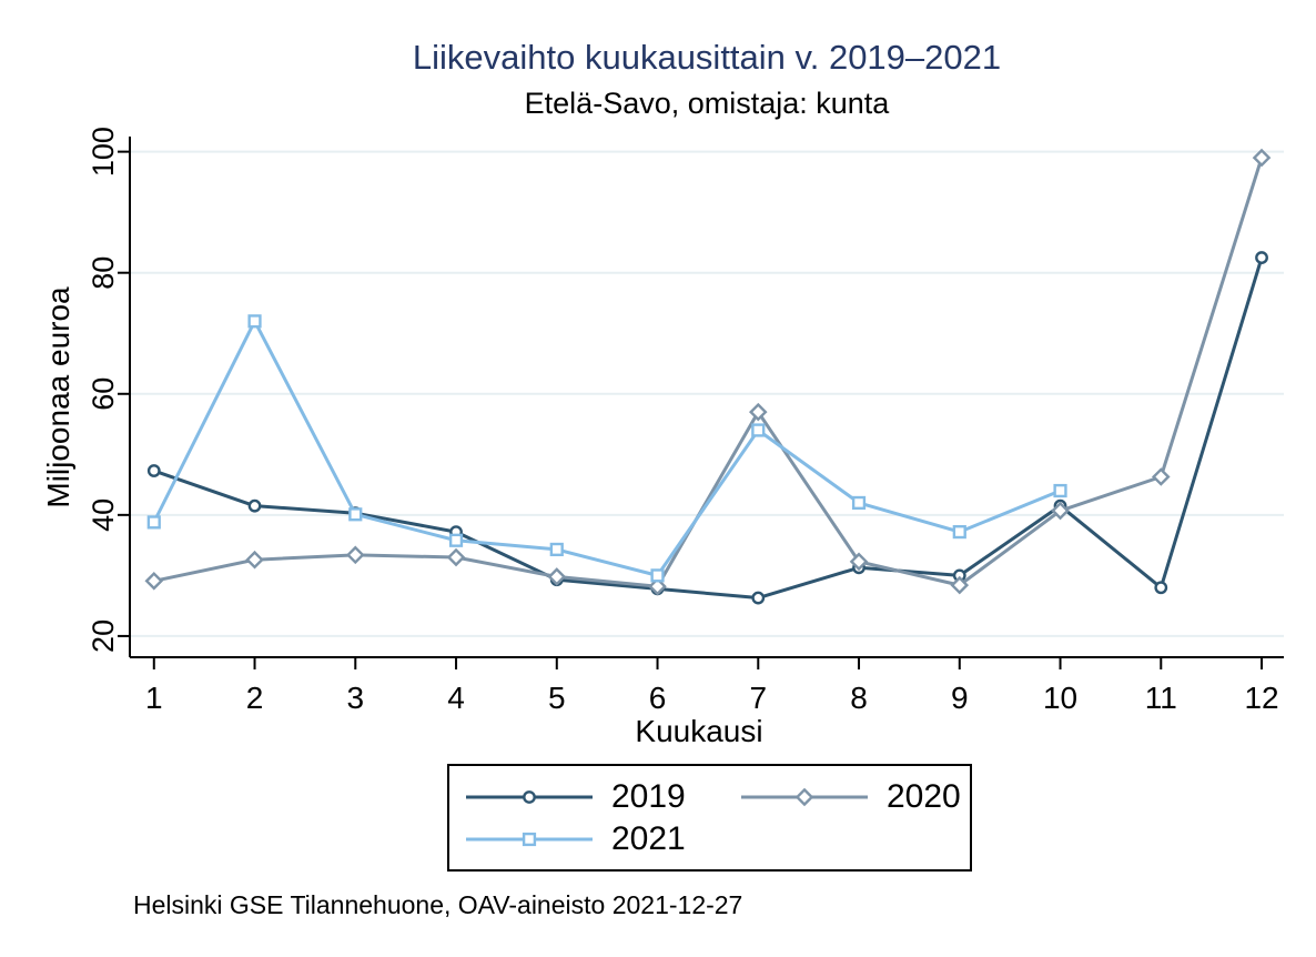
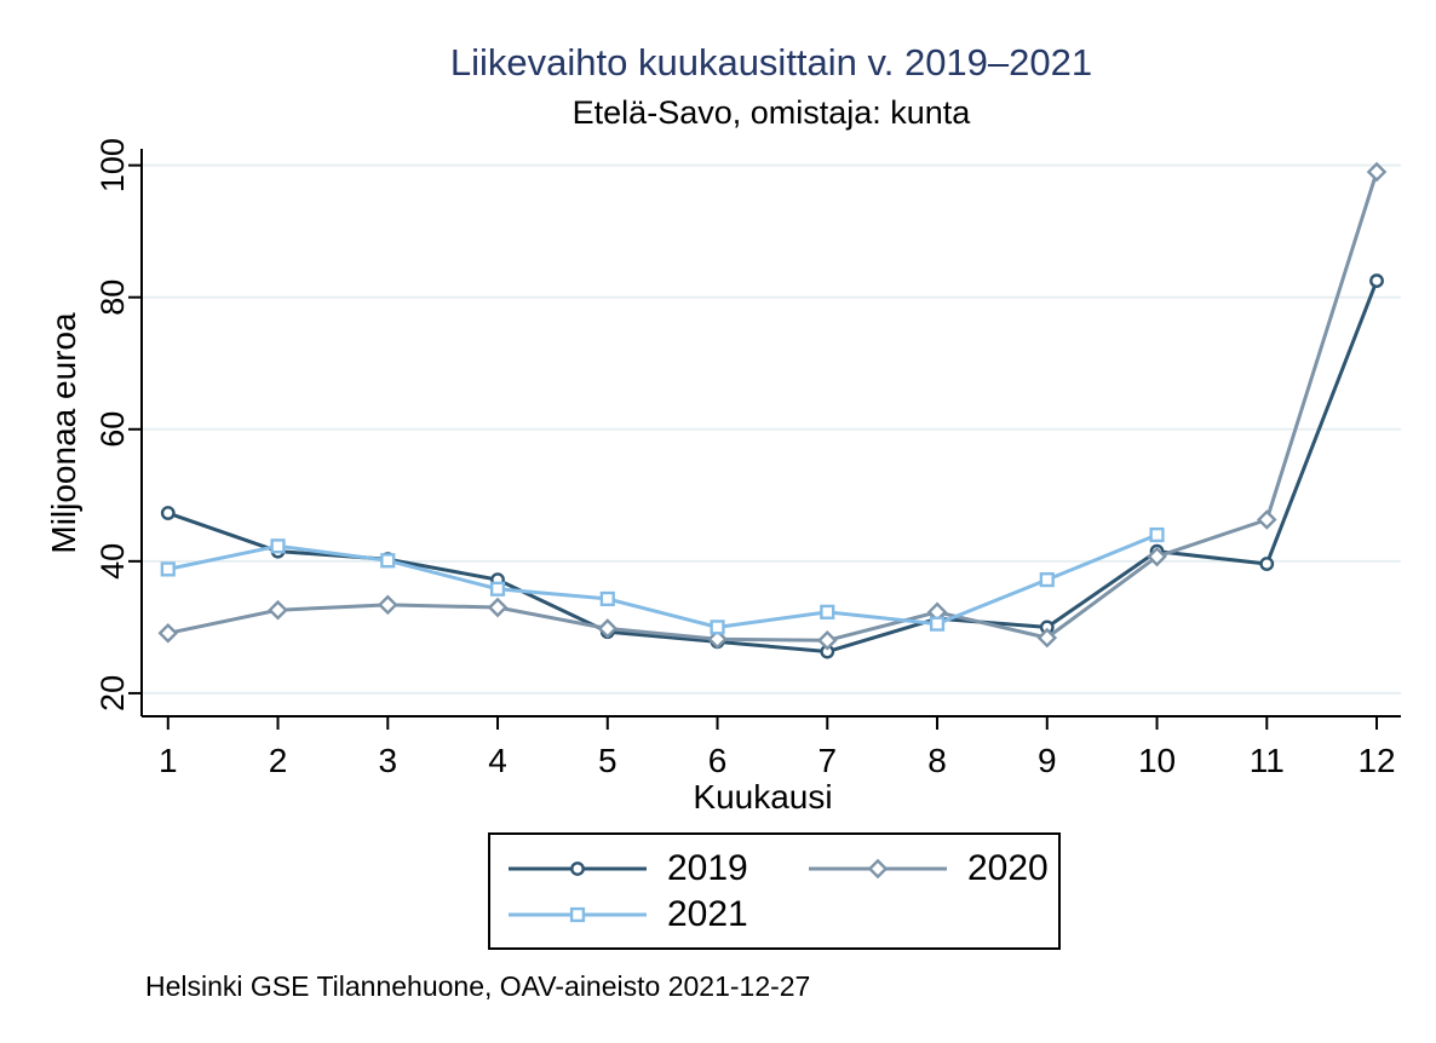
2021/2: 72 -> 42
2020/7: 57 -> 28
2021/7: 54 -> 32
2021/8: 42 -> 30
2019/11: 28 -> 40
